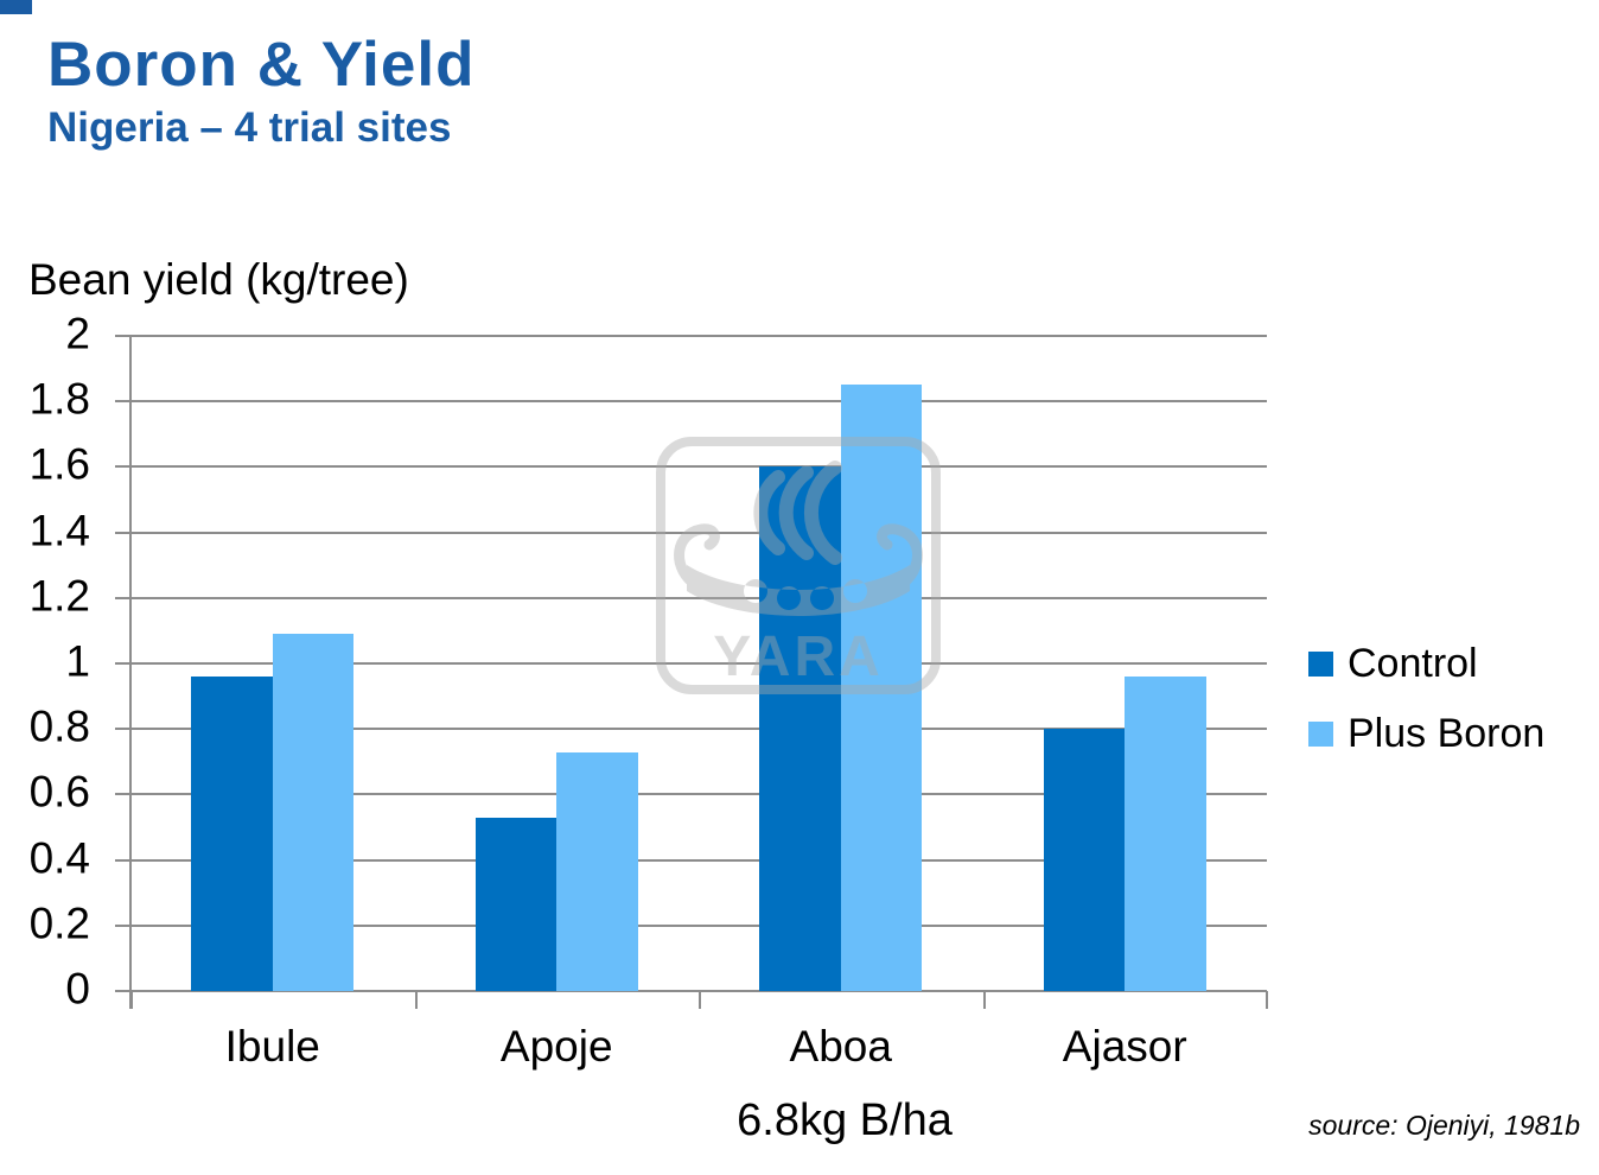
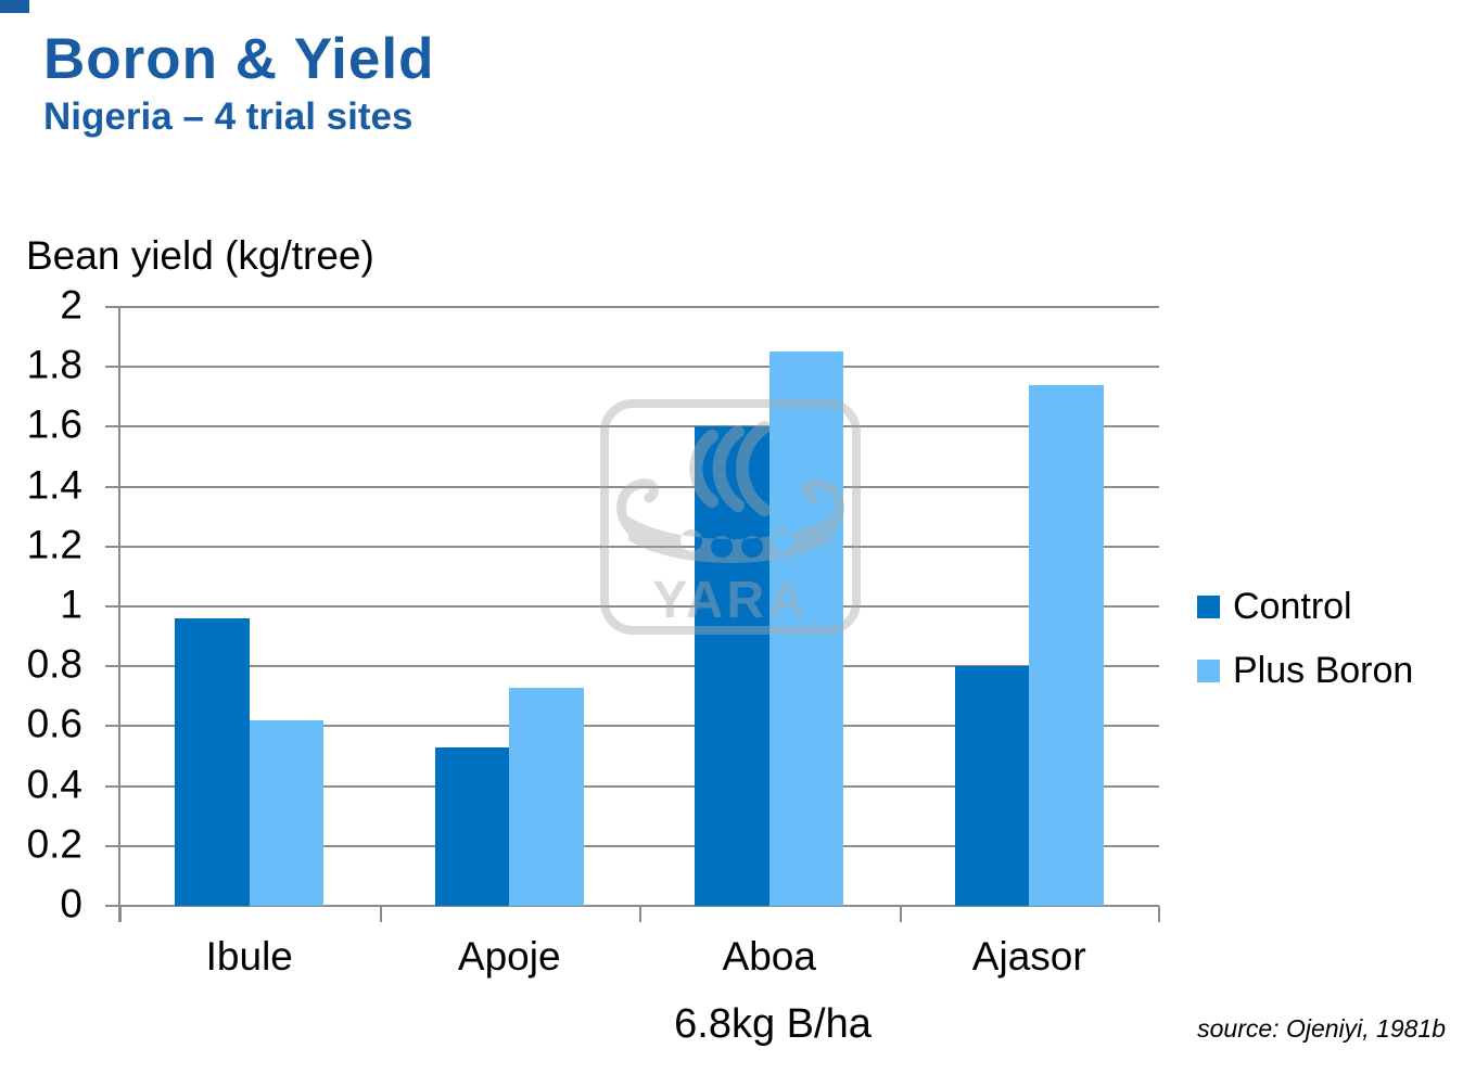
Plus Boron/Ibule: 1.09 -> 0.62
Plus Boron/Ajasor: 0.96 -> 1.74
